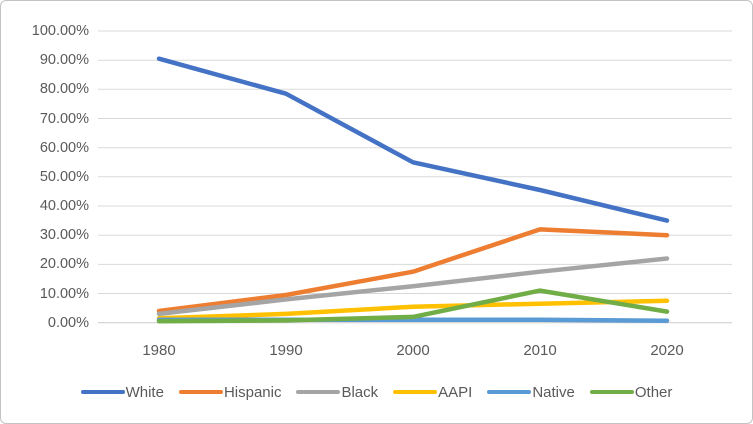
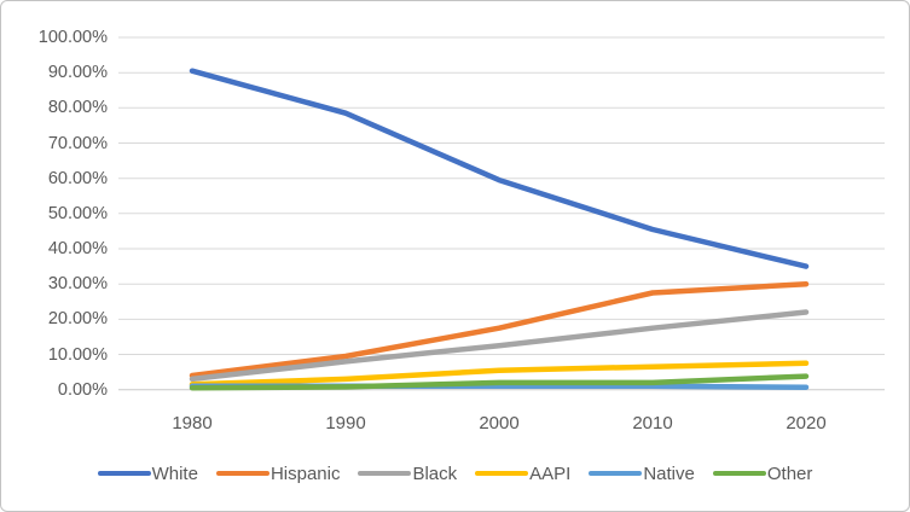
White/2000: 55% -> 60%
Hispanic/2010: 32% -> 28%
Other/2010: 11% -> 2%
